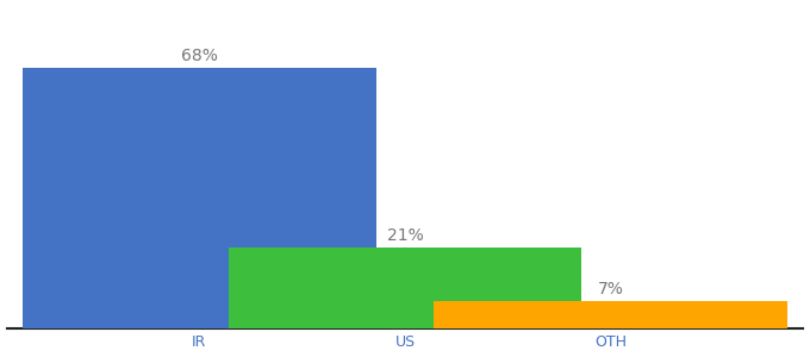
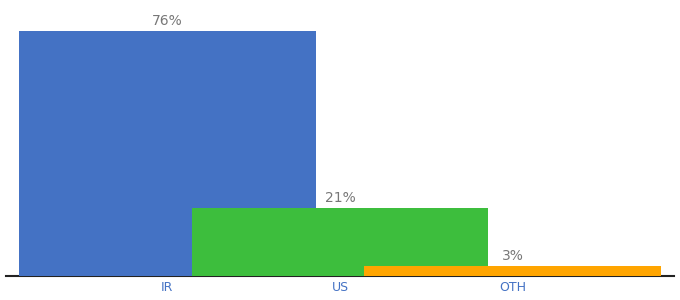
IR: 68% -> 76%
OTH: 7% -> 3%
